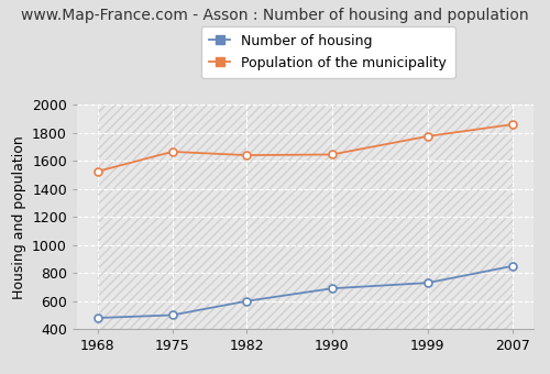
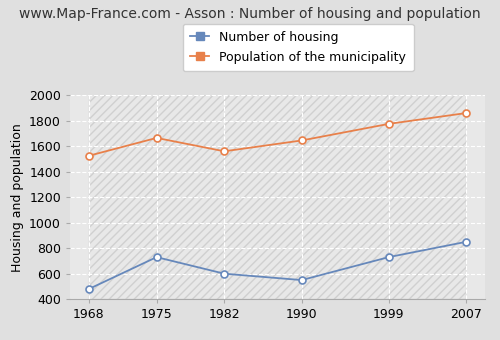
Number of housing/1975: 500 -> 730
Population of the municipality/1982: 1640 -> 1560
Number of housing/1990: 690 -> 550
